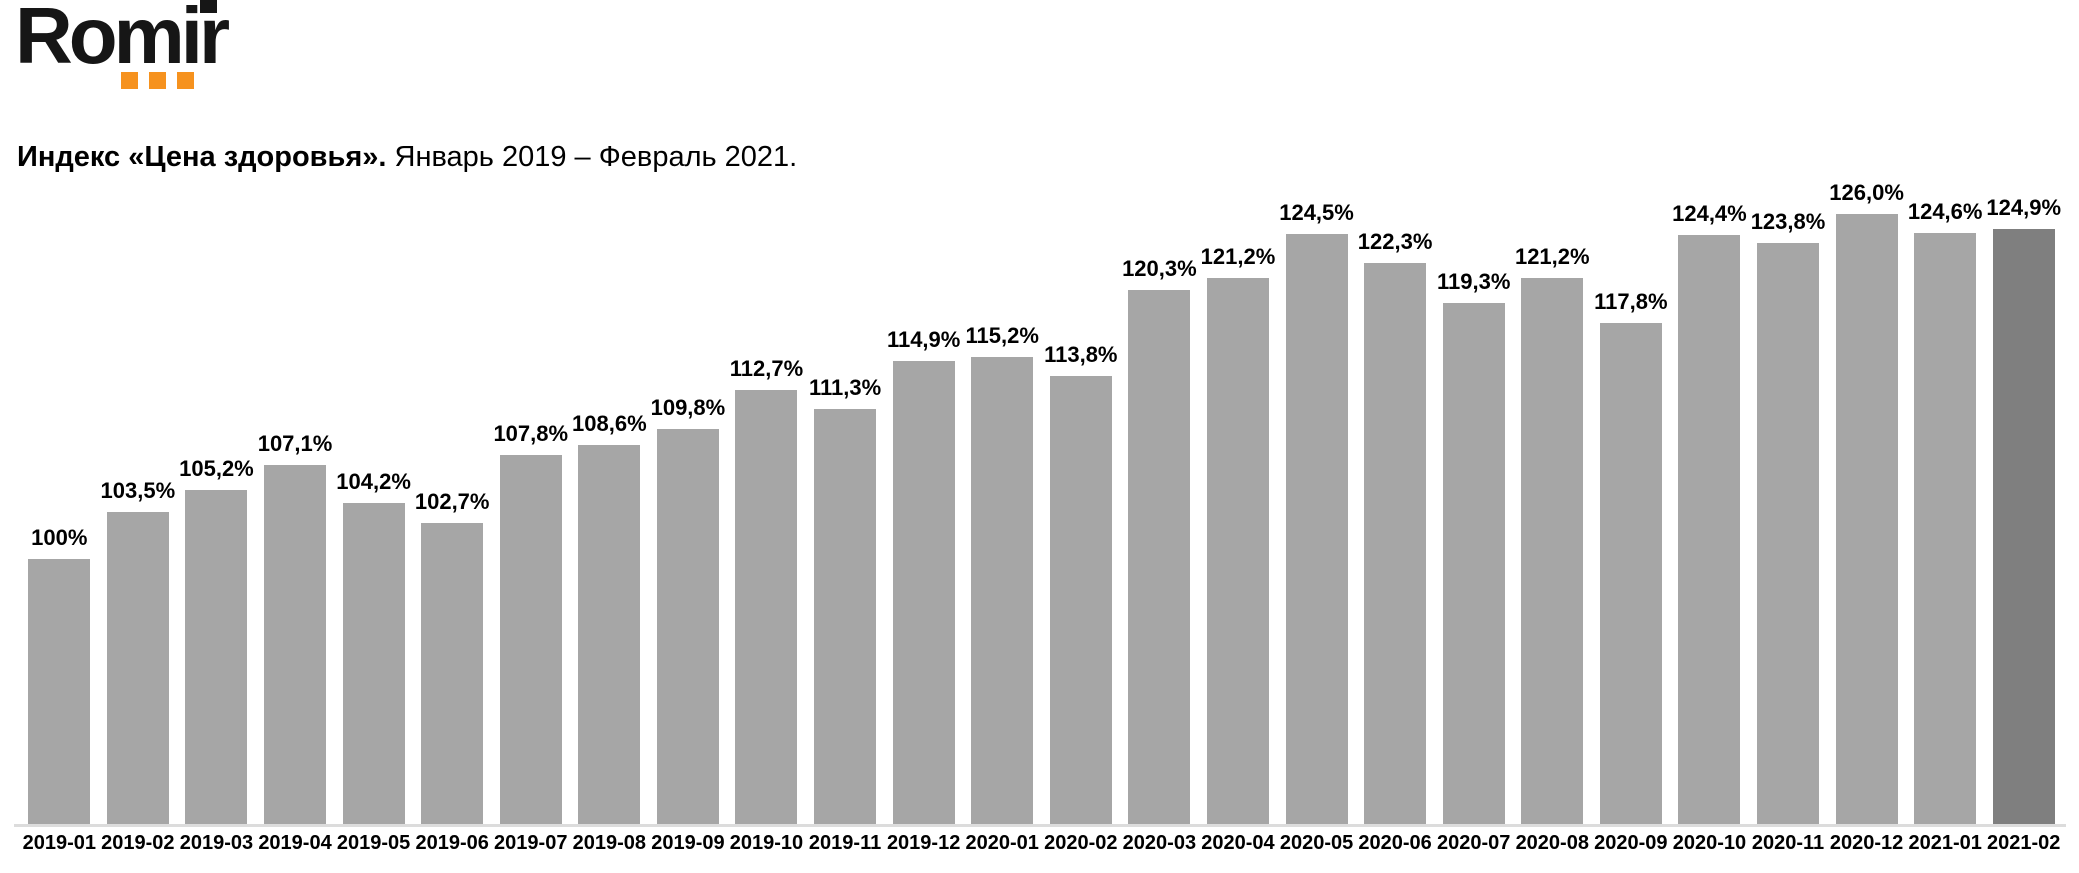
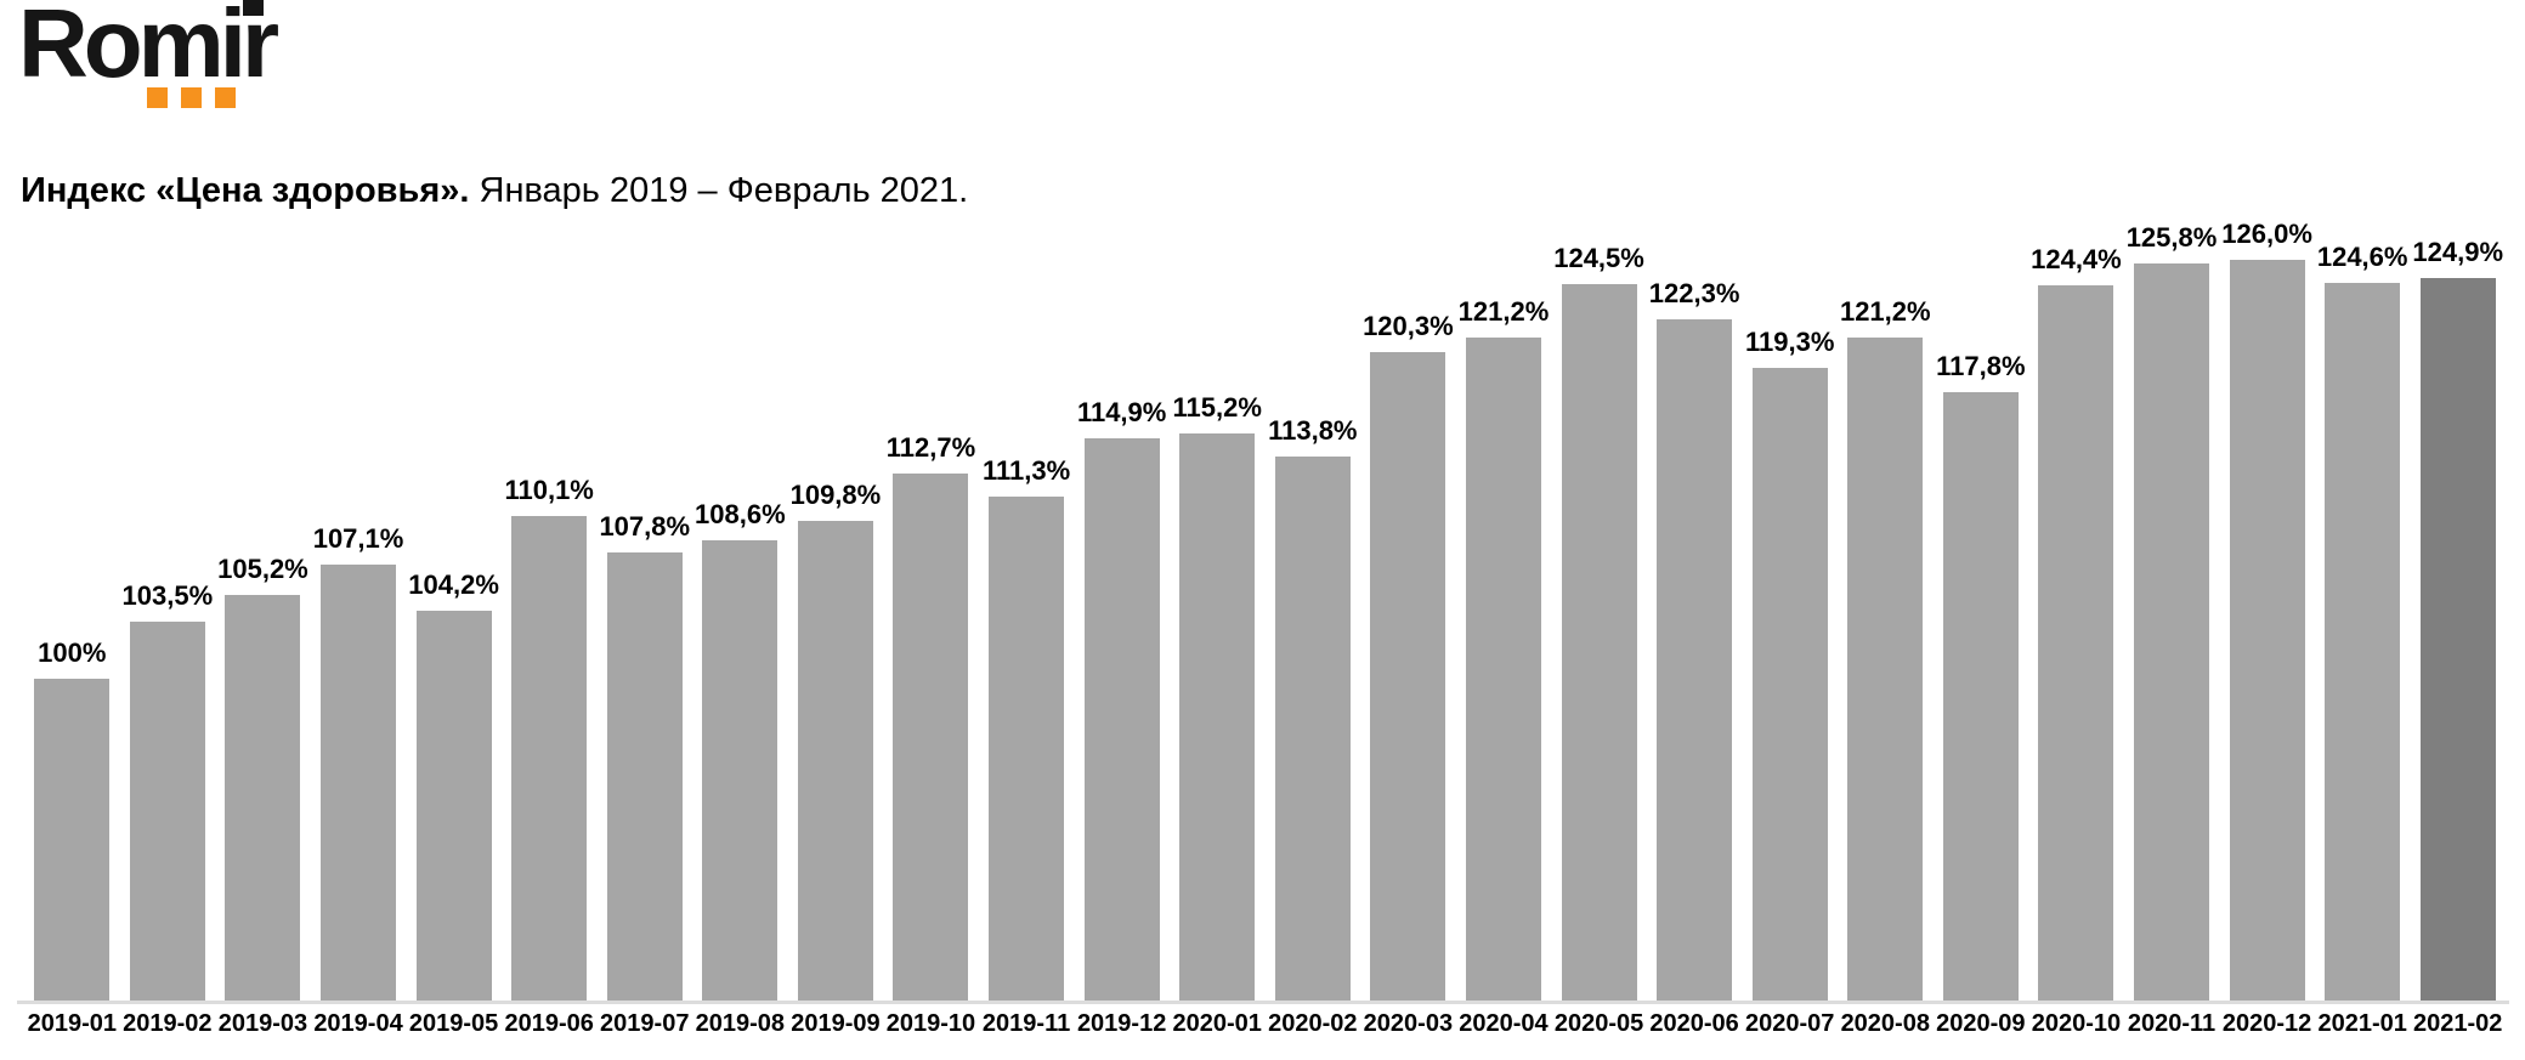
2019-06: 102,7% -> 110,1%
2020-11: 123,8% -> 125,8%
